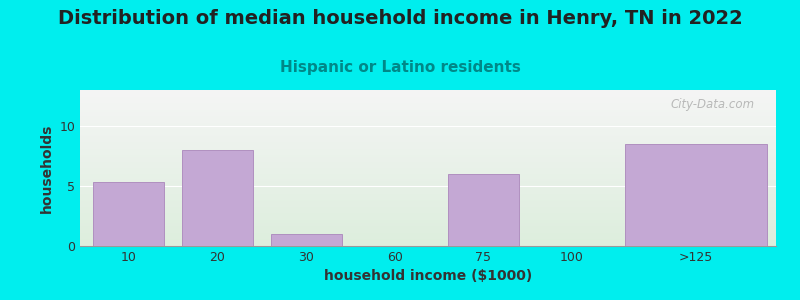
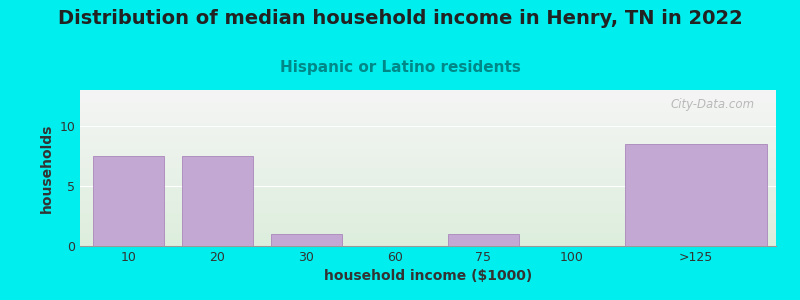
10: 5.3 -> 7.5
20: 8.0 -> 7.5
75: 6.0 -> 1.0
